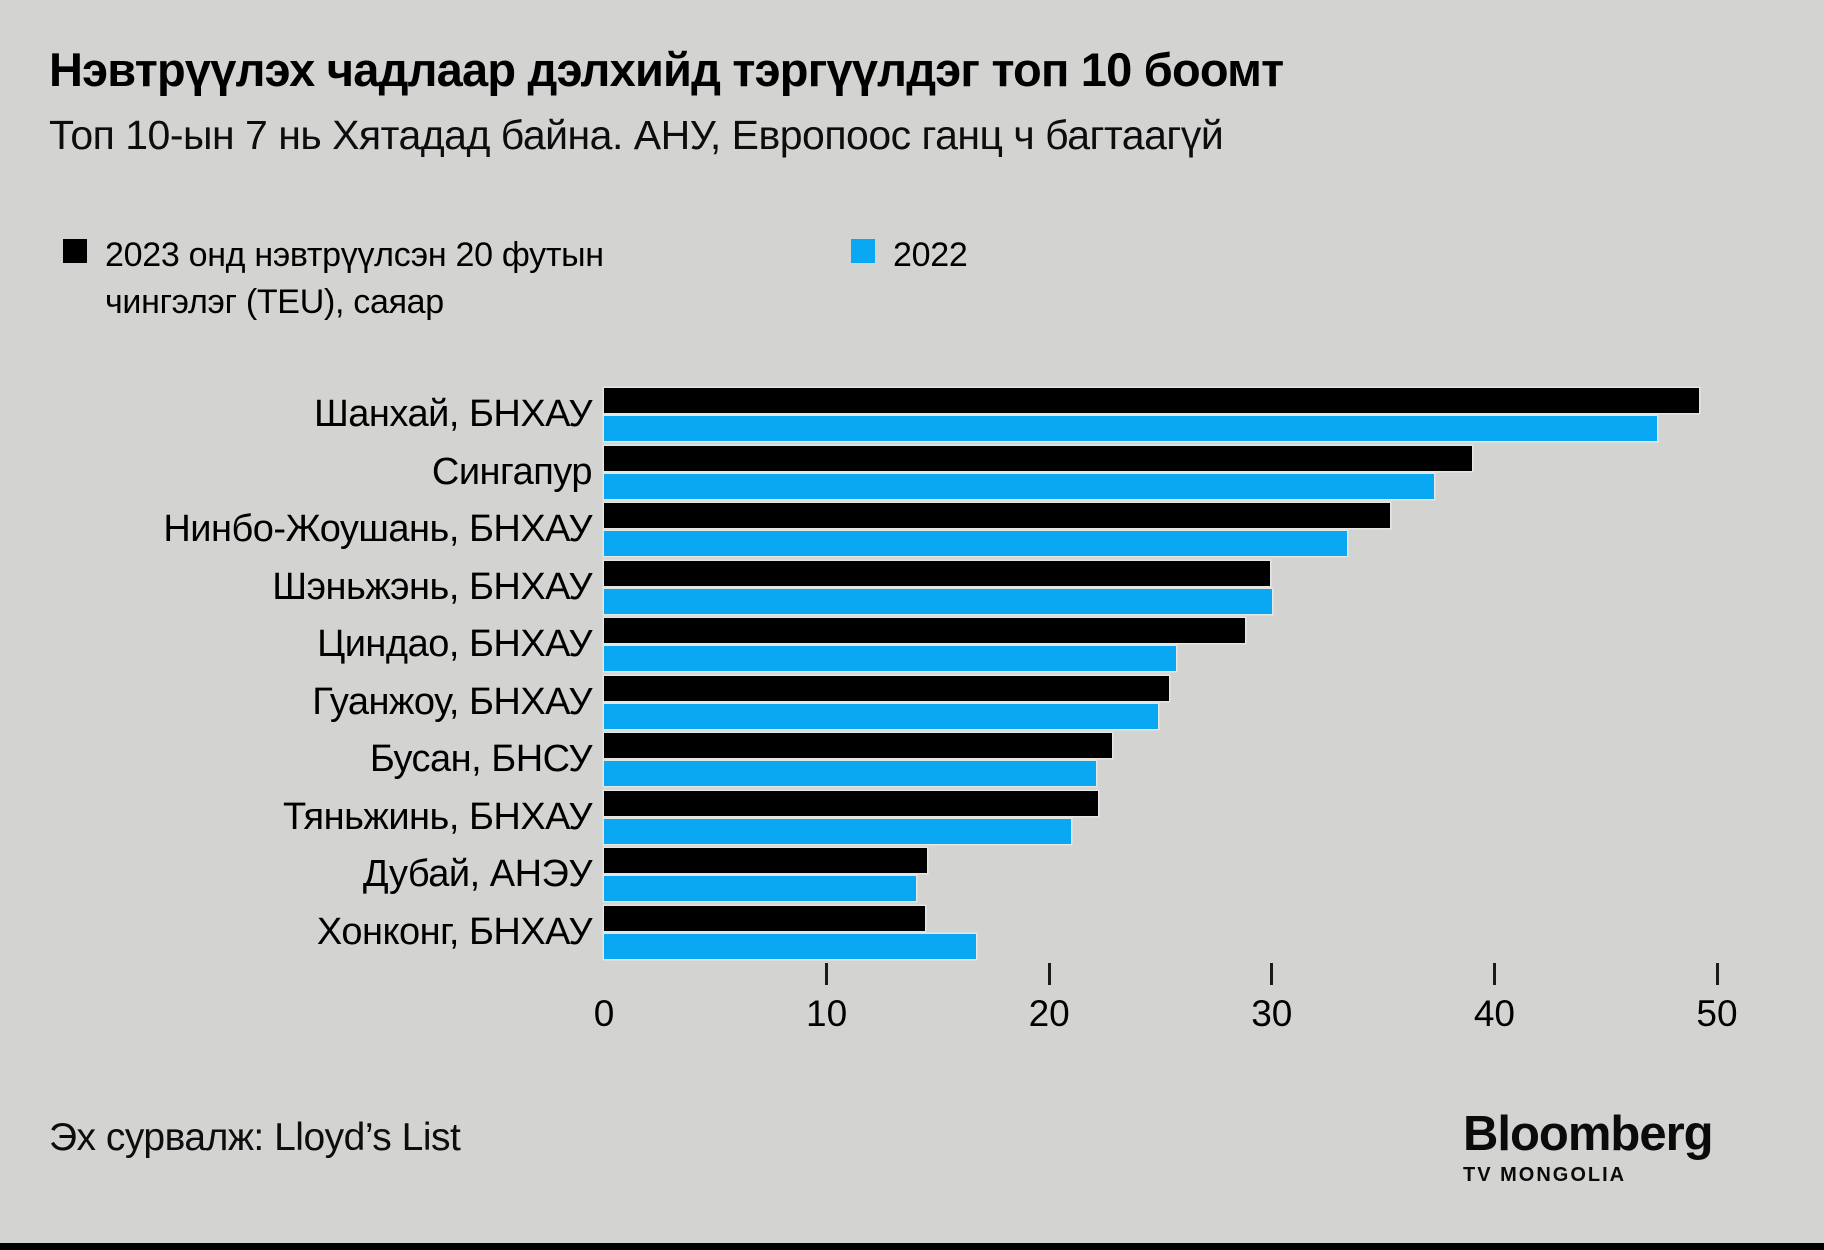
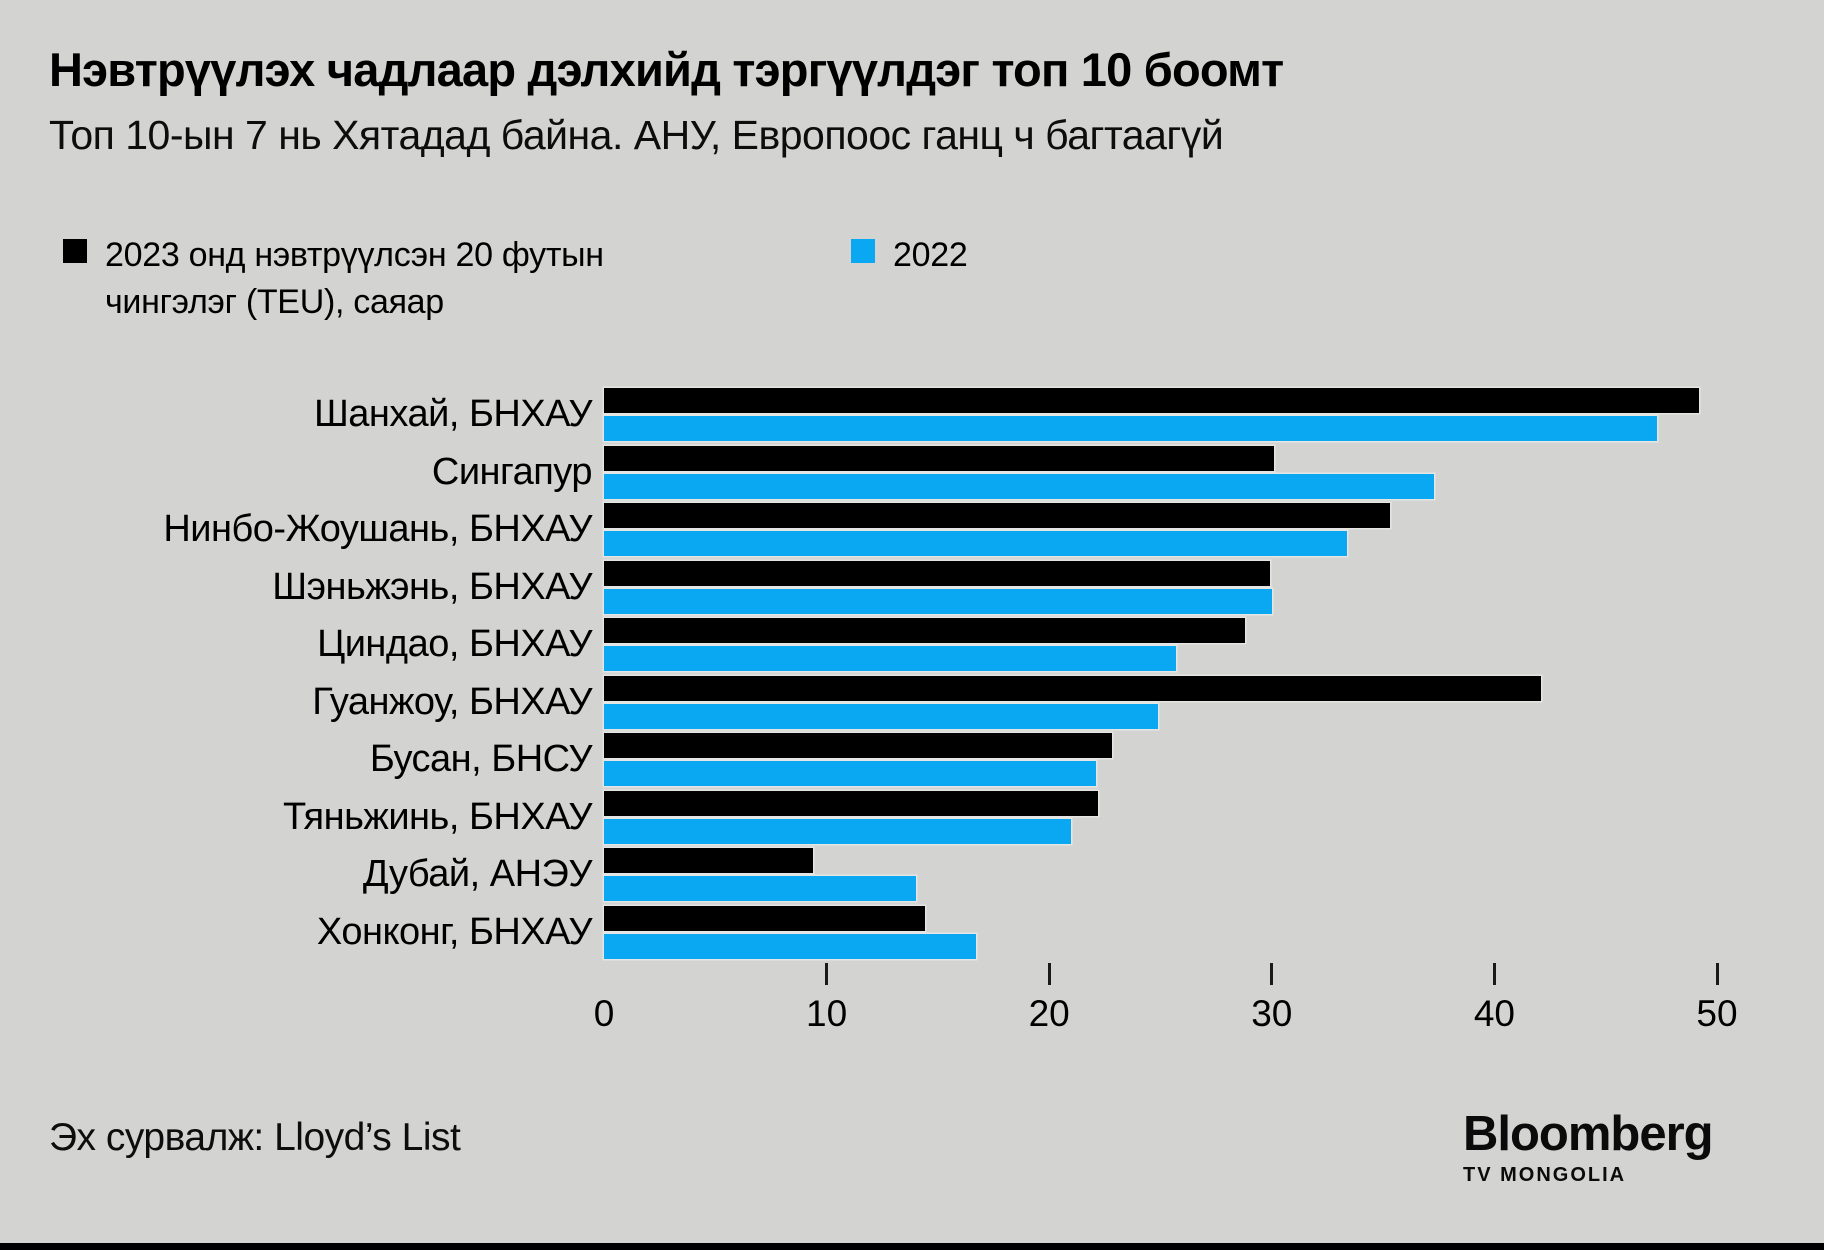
2023 онд нэвтрүүлсэн 20 футын чингэлэг (TEU), саяар/Сингапур: 39.0 -> 30.1
2023 онд нэвтрүүлсэн 20 футын чингэлэг (TEU), саяар/Гуанжоу, БНХАУ: 25.4 -> 42.1
2023 онд нэвтрүүлсэн 20 футын чингэлэг (TEU), саяар/Дубай, АНЭУ: 14.5 -> 9.4
